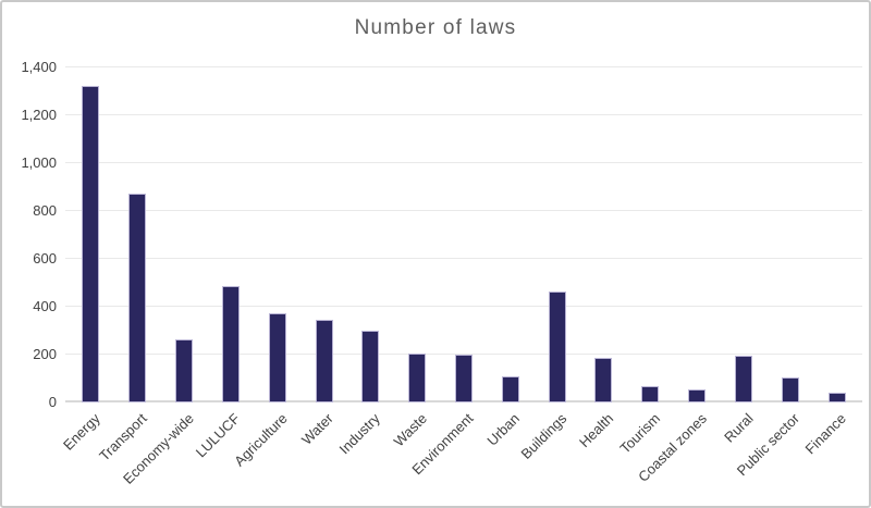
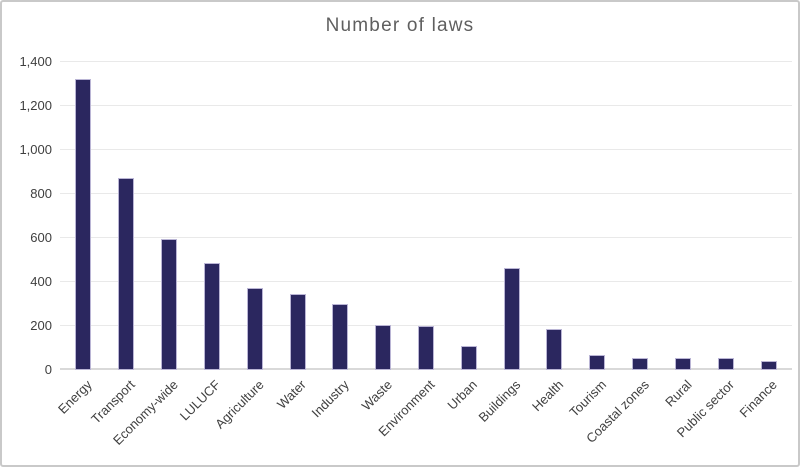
Economy-wide: 260 -> 590
Rural: 190 -> 50
Public sector: 100 -> 50
